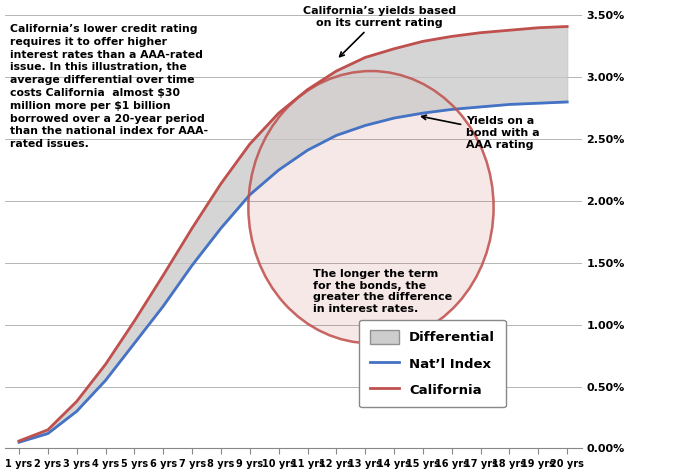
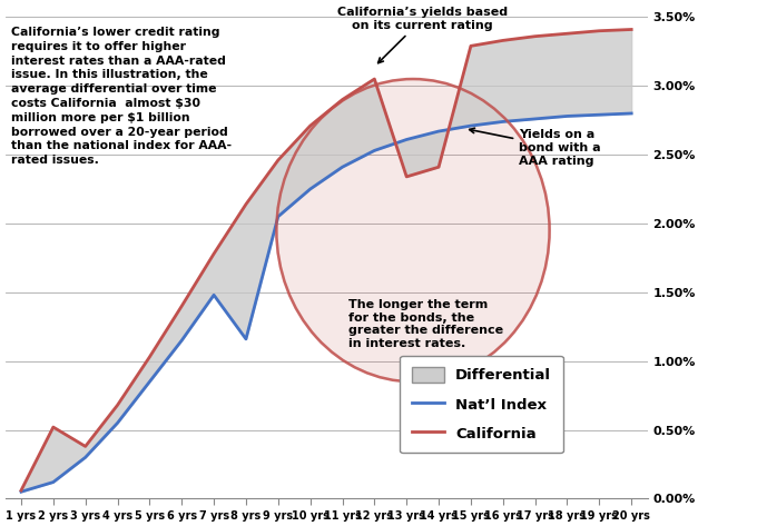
California/2 yrs: 0.15% -> 0.52%
Nat’l Index/8 yrs: 1.78% -> 1.16%
California/13 yrs: 3.16% -> 2.34%
California/14 yrs: 3.23% -> 2.41%
